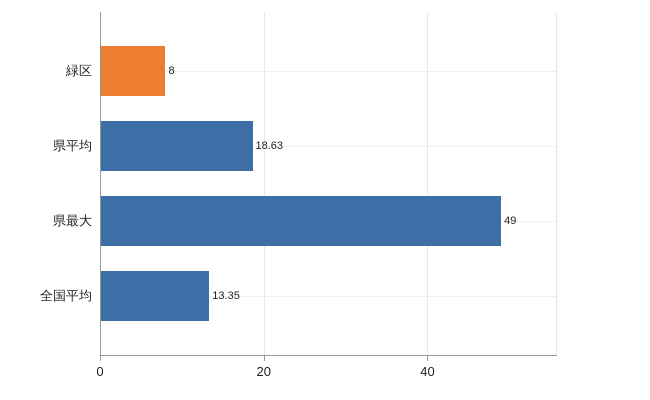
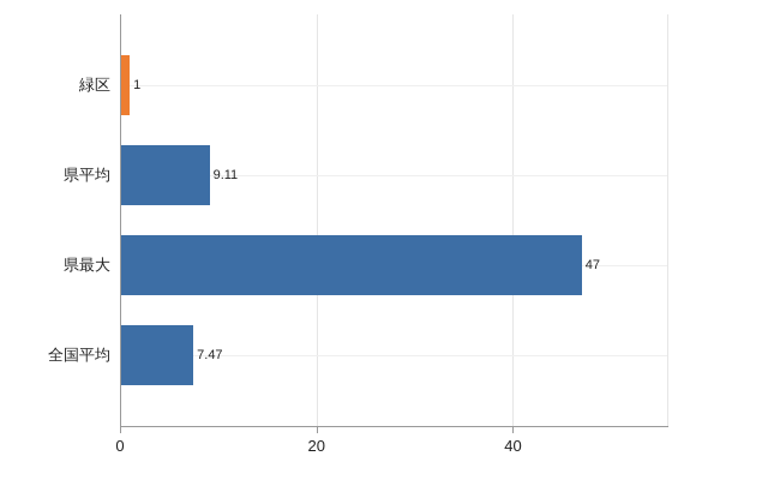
緑区: 8 -> 1
県平均: 18.63 -> 9.11
県最大: 49 -> 47
全国平均: 13.35 -> 7.47
